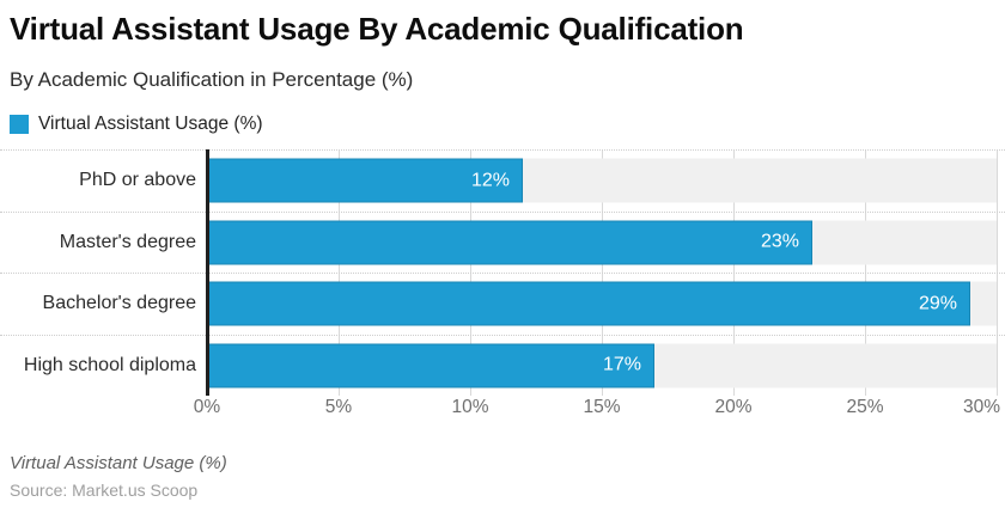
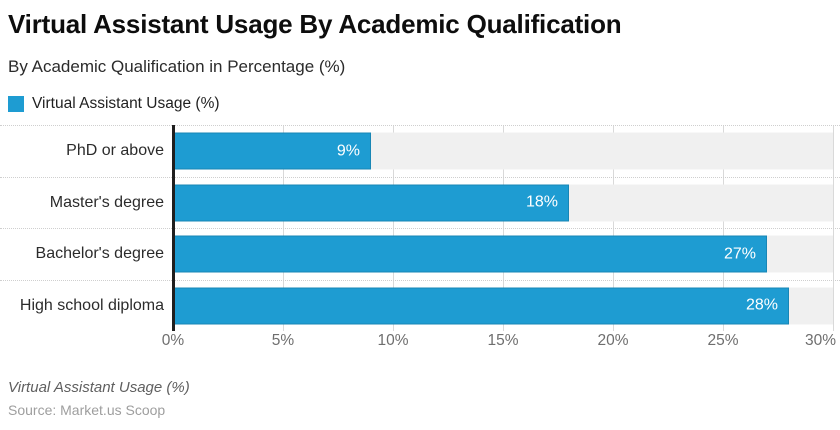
PhD or above: 12% -> 9%
Master's degree: 23% -> 18%
Bachelor's degree: 29% -> 27%
High school diploma: 17% -> 28%
